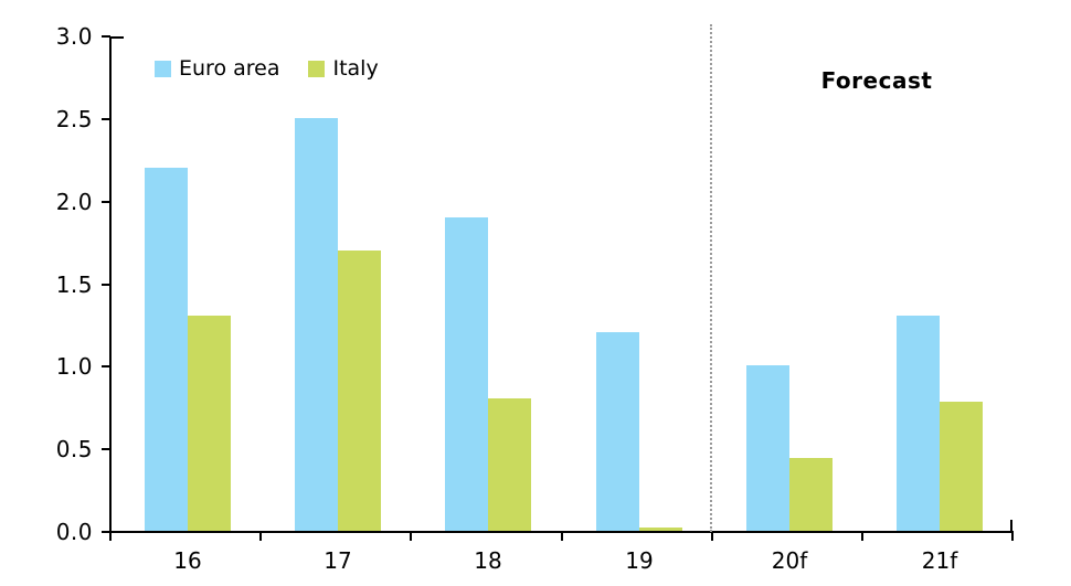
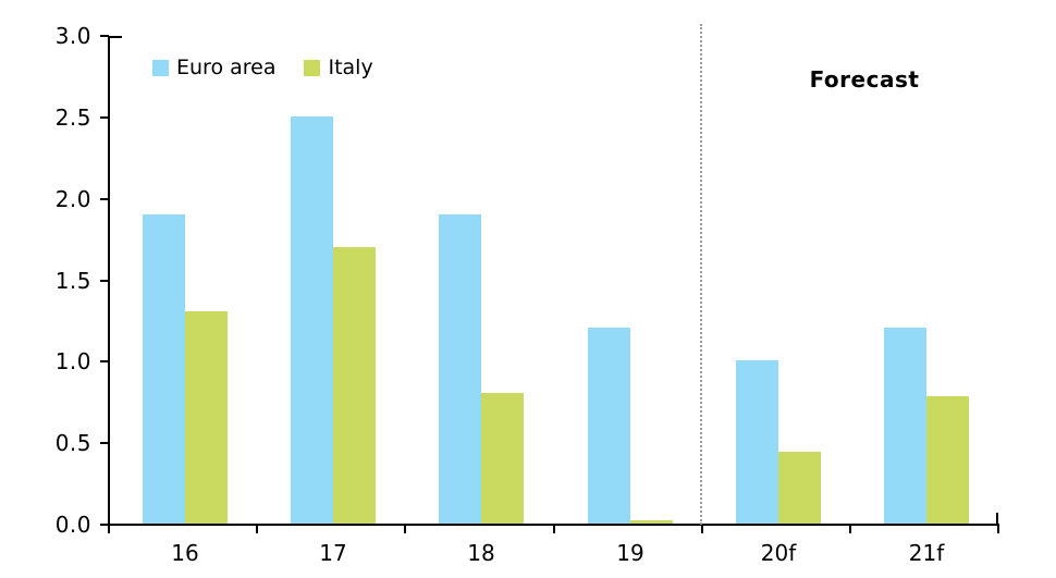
Euro area/16: 2.2 -> 1.9
Euro area/21f: 1.3 -> 1.2
